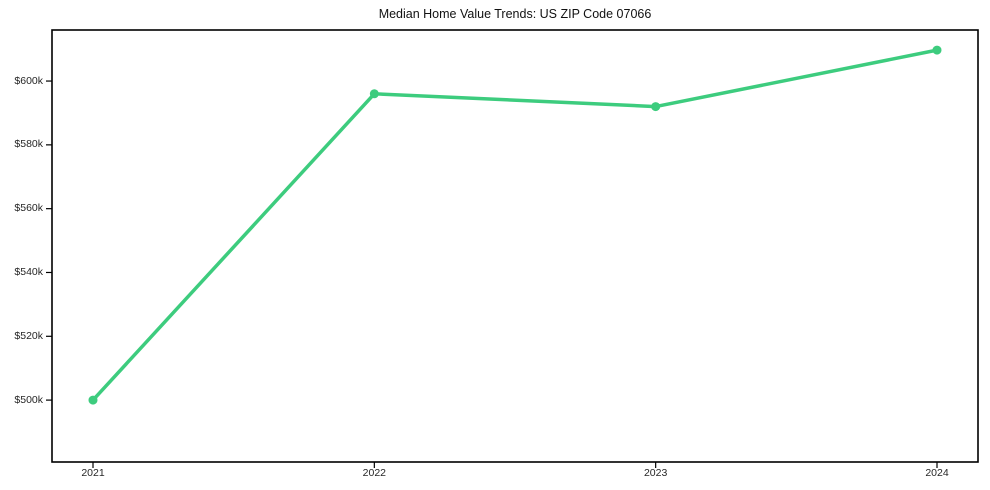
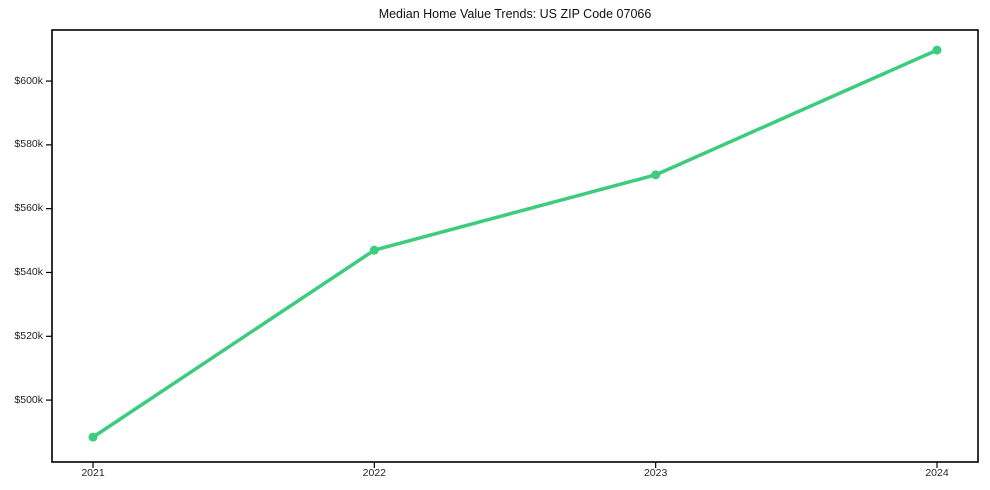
2021: $500k -> $488k
2022: $596k -> $547k
2023: $592k -> $571k
